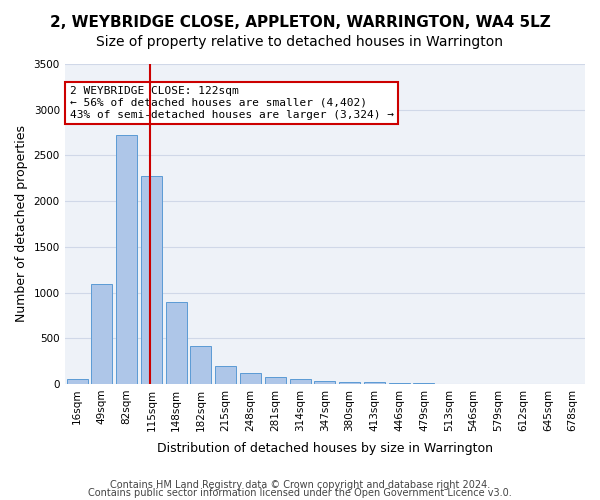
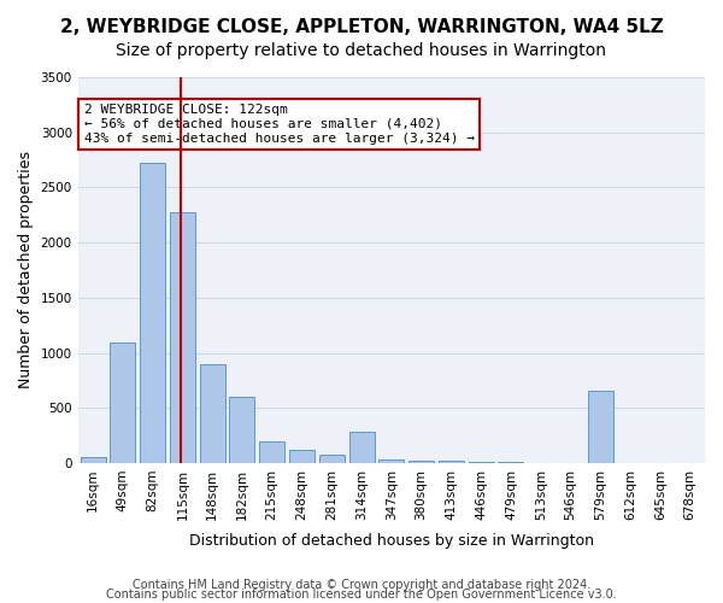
182sqm: 420 -> 600
314sqm: 60 -> 280
579sqm: 0 -> 660
